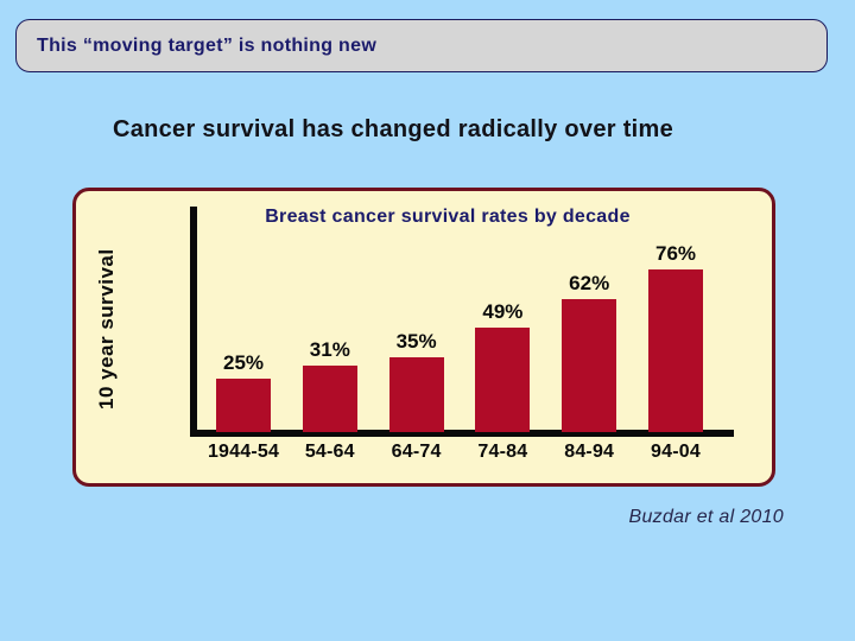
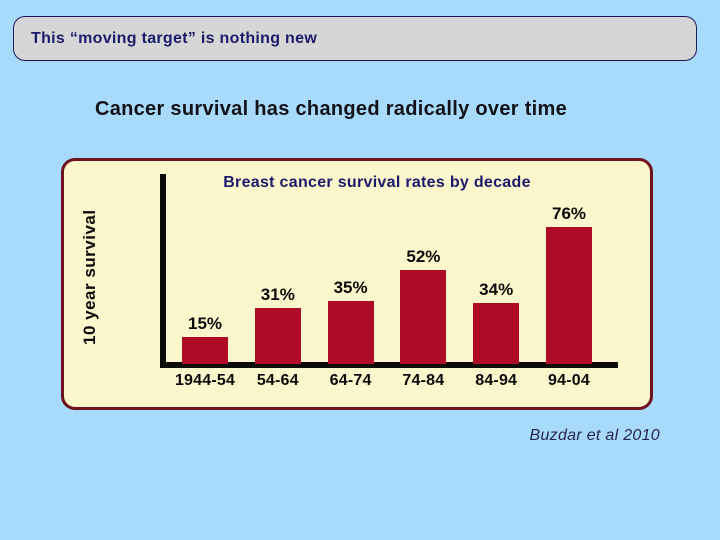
1944-54: 25% -> 15%
74-84: 49% -> 52%
84-94: 62% -> 34%
